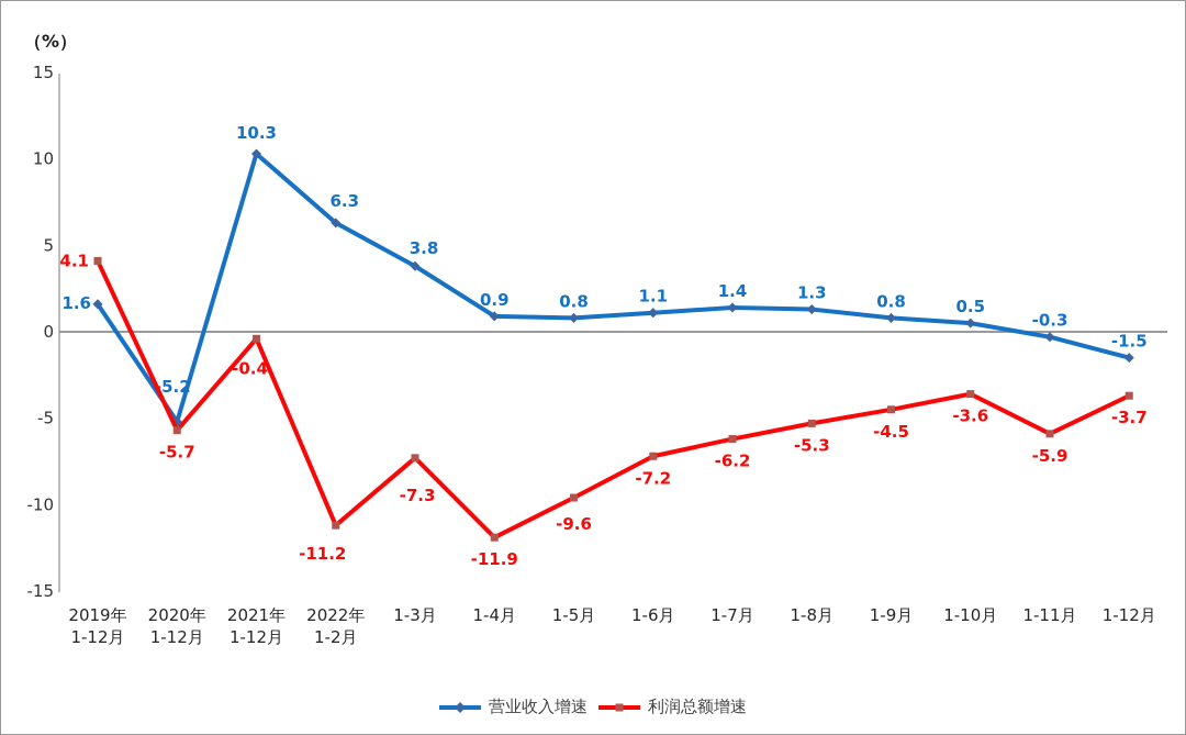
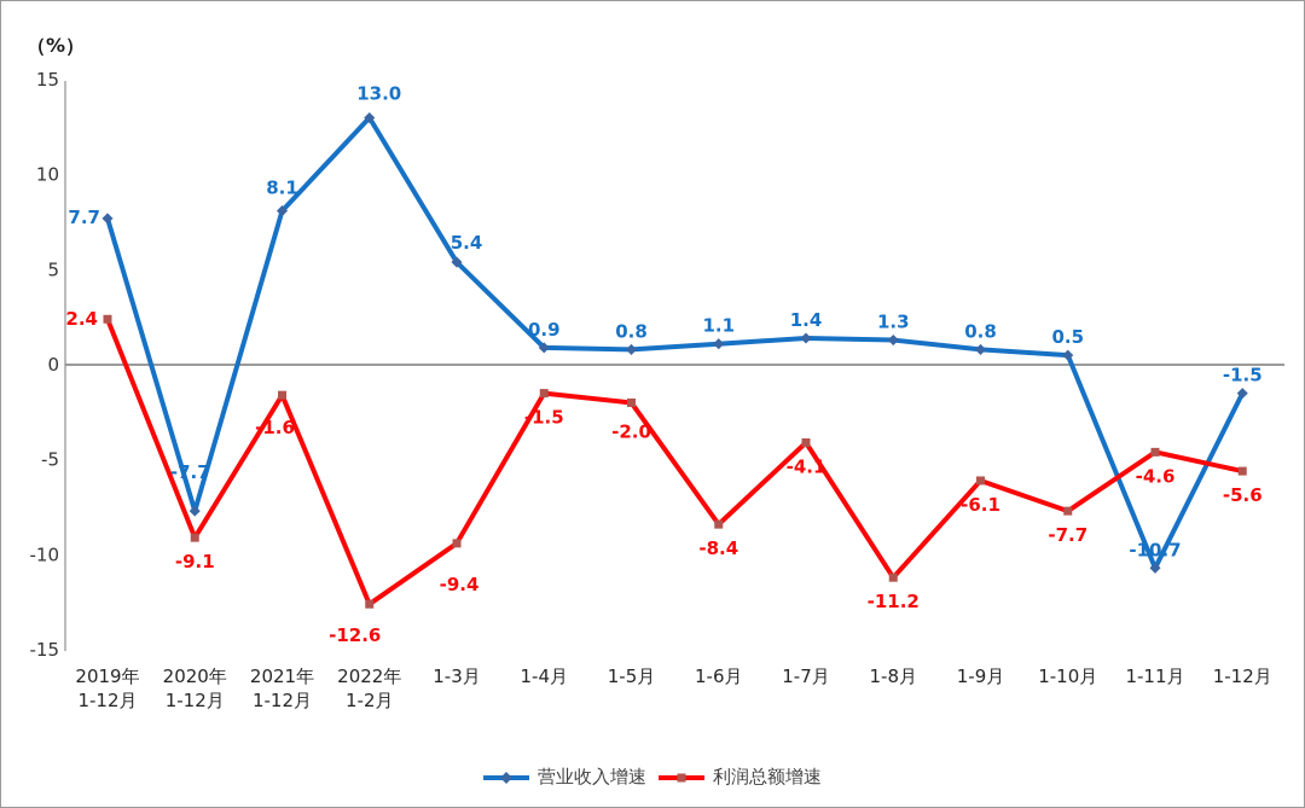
营业收入增速/2019年 1-12月: 1.6 -> 7.7
利润总额增速/2019年 1-12月: 4.1 -> 2.4
营业收入增速/2020年 1-12月: -5.2 -> -7.7
利润总额增速/2020年 1-12月: -5.7 -> -9.1
营业收入增速/2021年 1-12月: 10.3 -> 8.1
利润总额增速/2021年 1-12月: -0.4 -> -1.6
营业收入增速/2022年 1-2月: 6.3 -> 13.0
利润总额增速/2022年 1-2月: -11.2 -> -12.6
营业收入增速/1-3月: 3.8 -> 5.4
利润总额增速/1-3月: -7.3 -> -9.4
利润总额增速/1-4月: -11.9 -> -1.5
利润总额增速/1-5月: -9.6 -> -2.0
利润总额增速/1-6月: -7.2 -> -8.4
利润总额增速/1-7月: -6.2 -> -4.1
利润总额增速/1-8月: -5.3 -> -11.2
利润总额增速/1-9月: -4.5 -> -6.1
利润总额增速/1-10月: -3.6 -> -7.7
营业收入增速/1-11月: -0.3 -> -10.7
利润总额增速/1-11月: -5.9 -> -4.6
利润总额增速/1-12月: -3.7 -> -5.6
